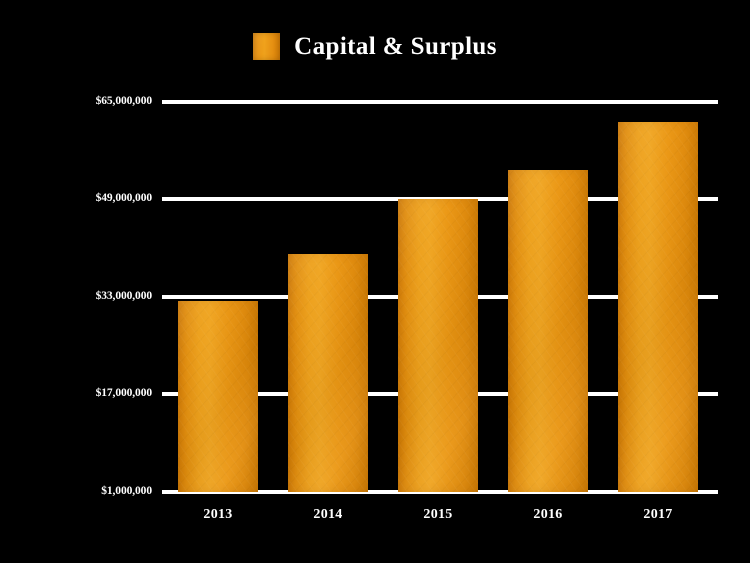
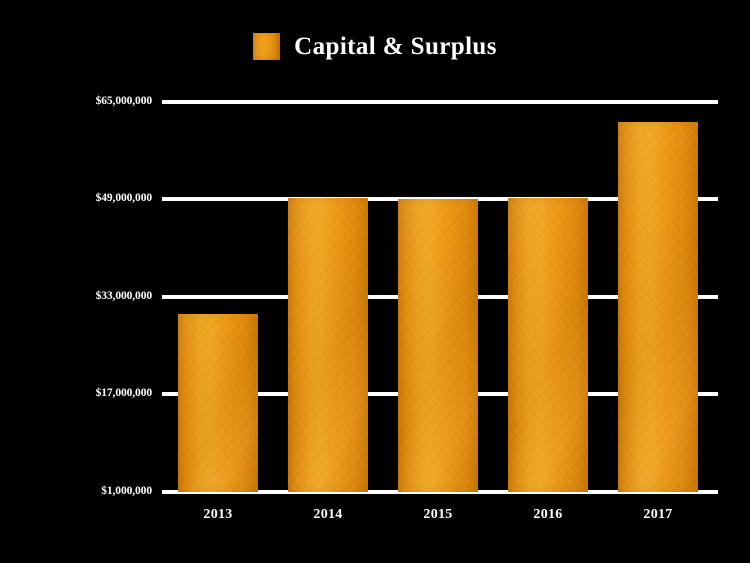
2013: $32000000 -> $30000000
2014: $40000000 -> $49000000
2016: $54000000 -> $49000000
